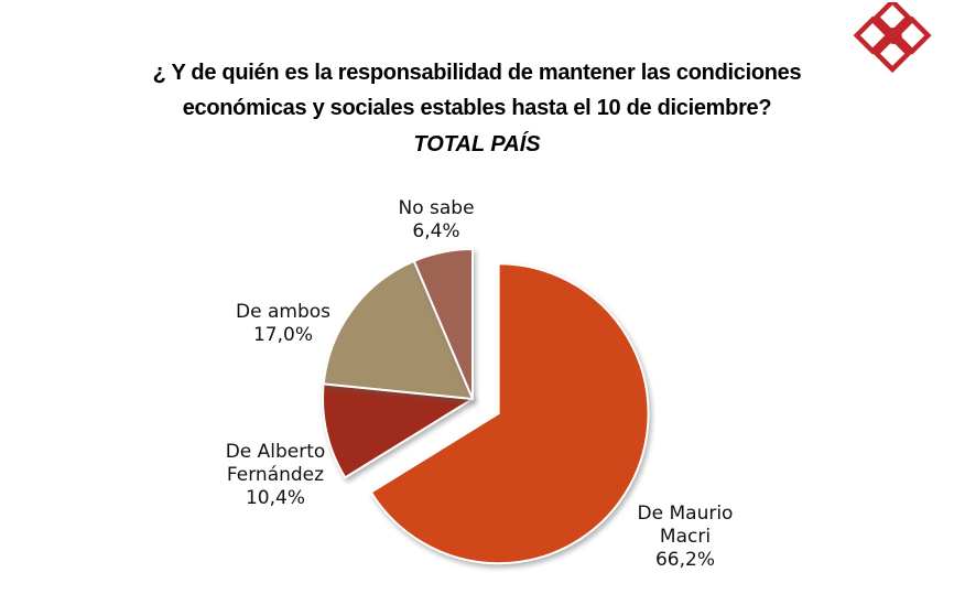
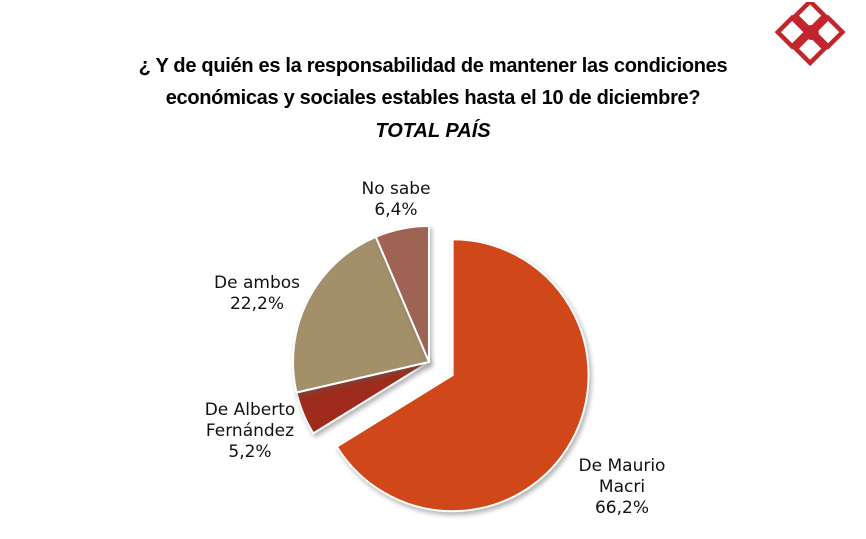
De Alberto Fernández: 10,4% -> 5,2%
De ambos: 17,0% -> 22,2%
